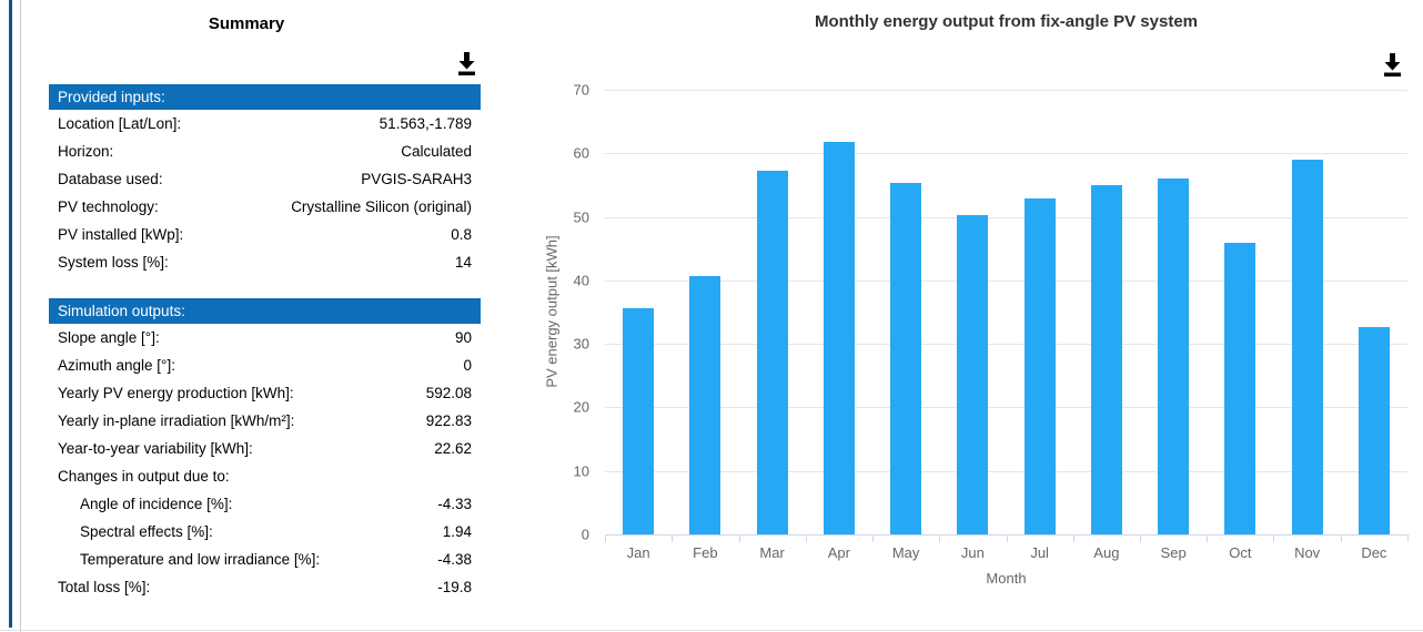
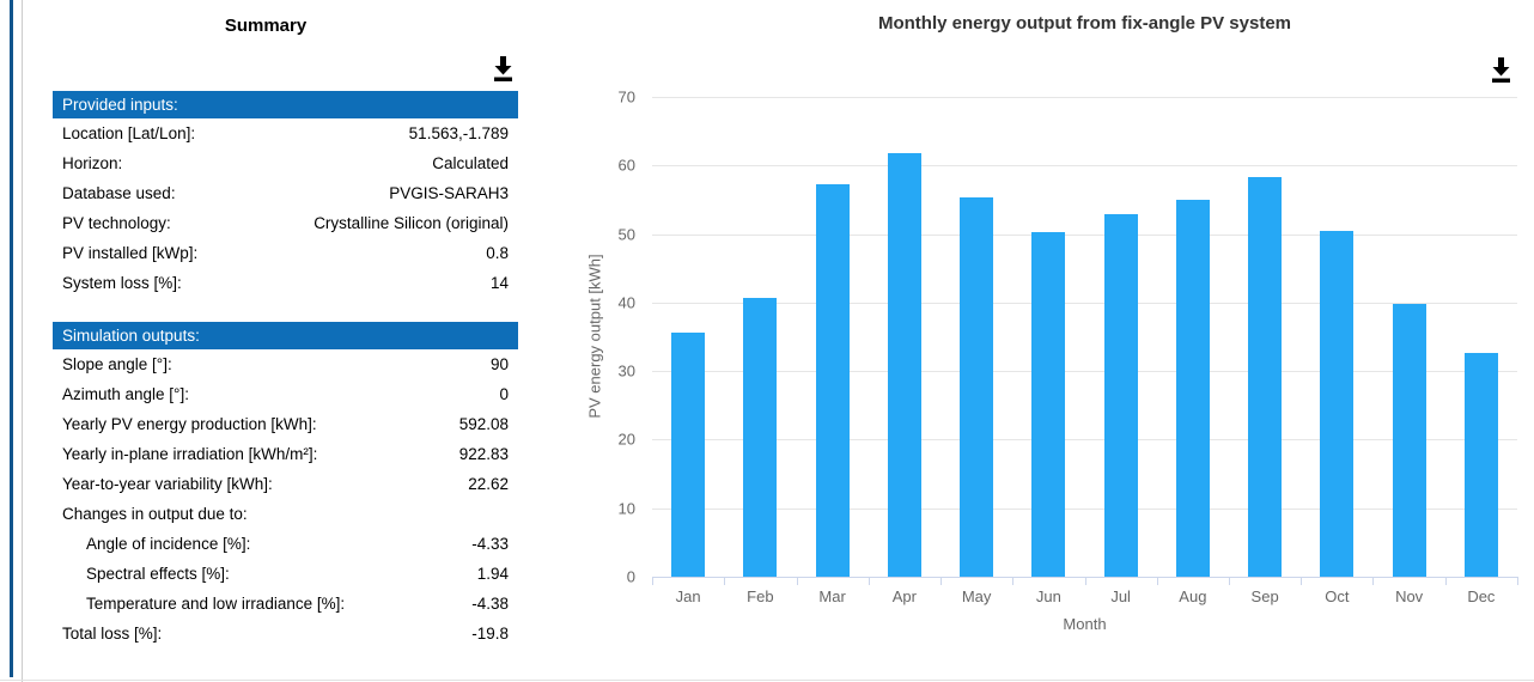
Sep: 56 -> 58
Oct: 46 -> 50
Nov: 59 -> 40
